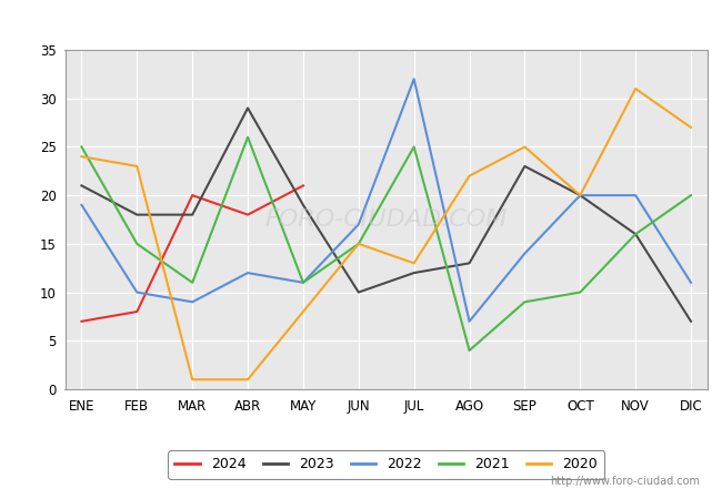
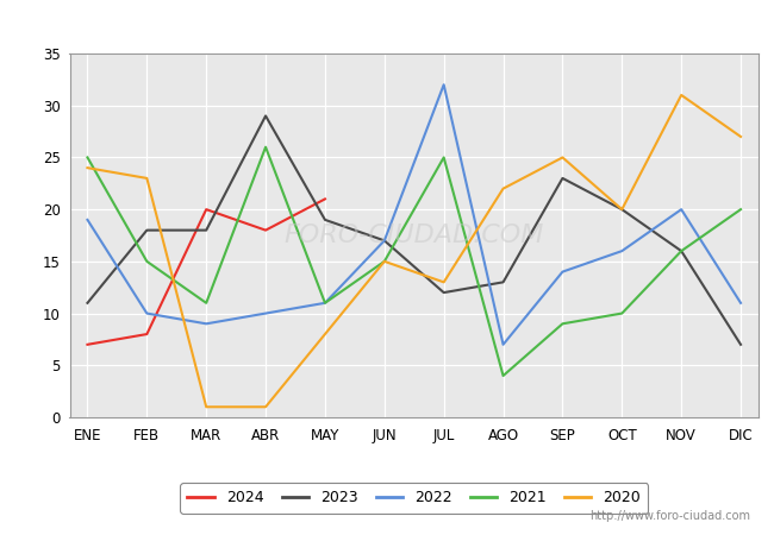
2023/ENE: 21 -> 11
2022/ABR: 12 -> 10
2023/JUN: 10 -> 17
2022/OCT: 20 -> 16
